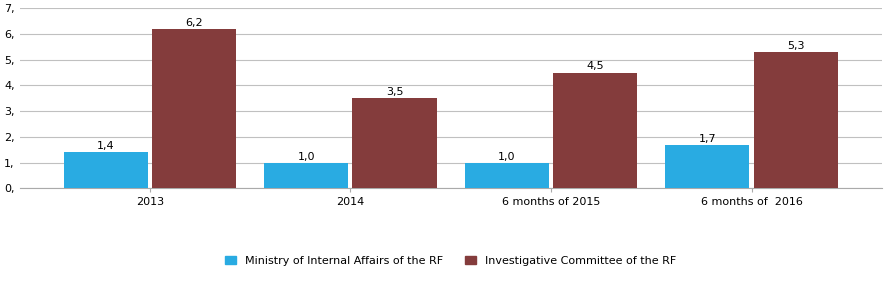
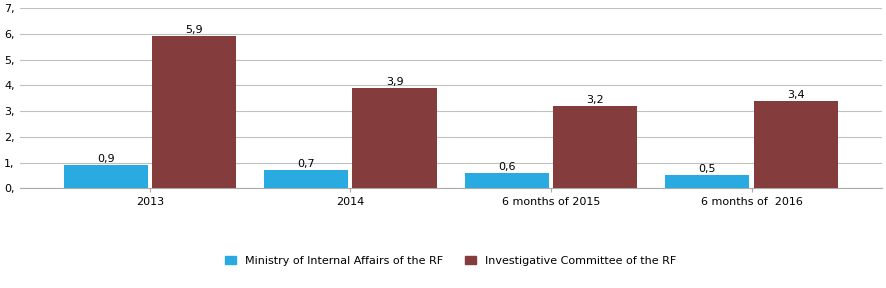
Ministry of Internal Affairs of the RF/2013: 1,4 -> 0,9
Investigative Committee of the RF/2013: 6,2 -> 5,9
Ministry of Internal Affairs of the RF/2014: 1,0 -> 0,7
Investigative Committee of the RF/2014: 3,5 -> 3,9
Ministry of Internal Affairs of the RF/6 months of 2015: 1,0 -> 0,6
Investigative Committee of the RF/6 months of 2015: 4,5 -> 3,2
Ministry of Internal Affairs of the RF/6 months of 2016: 1,7 -> 0,5
Investigative Committee of the RF/6 months of 2016: 5,3 -> 3,4
